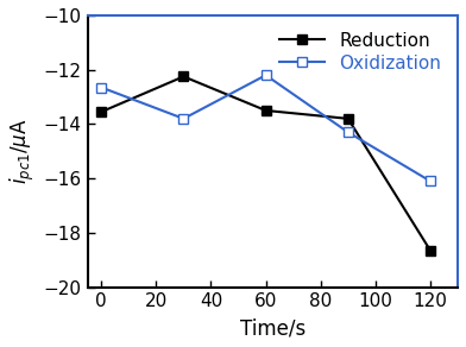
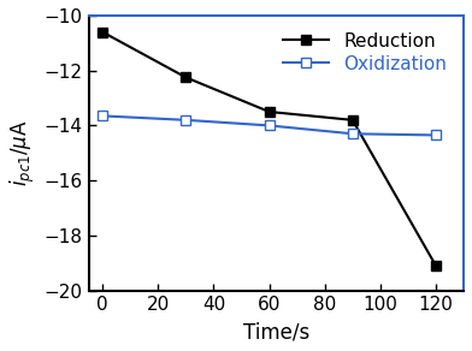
Reduction/0: -13.55 -> -10.60
Oxidization/0: -12.65 -> -13.65
Oxidization/60: -12.20 -> -14.00
Reduction/120: -18.65 -> -19.10
Oxidization/120: -16.10 -> -14.35
